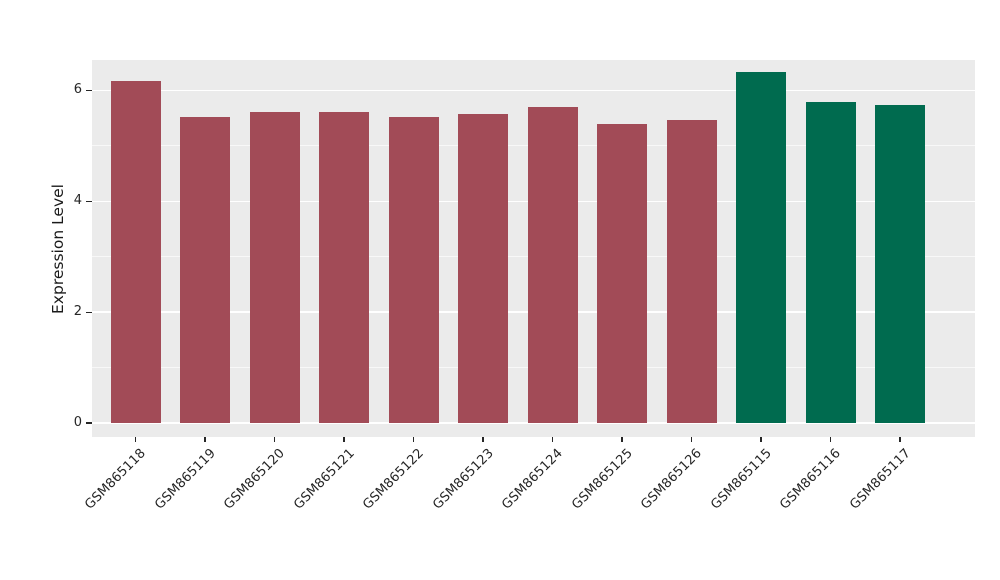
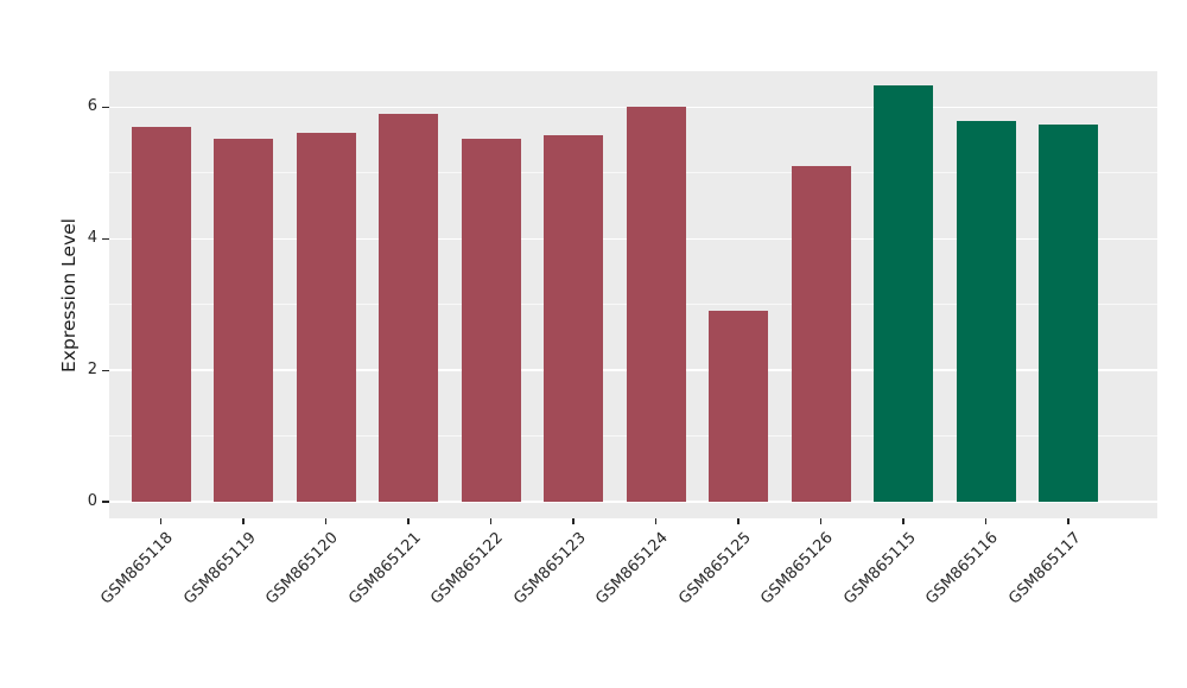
GSM865118: 6.2 -> 5.7
GSM865121: 5.6 -> 5.9
GSM865124: 5.7 -> 6.0
GSM865125: 5.4 -> 2.9
GSM865126: 5.5 -> 5.1
